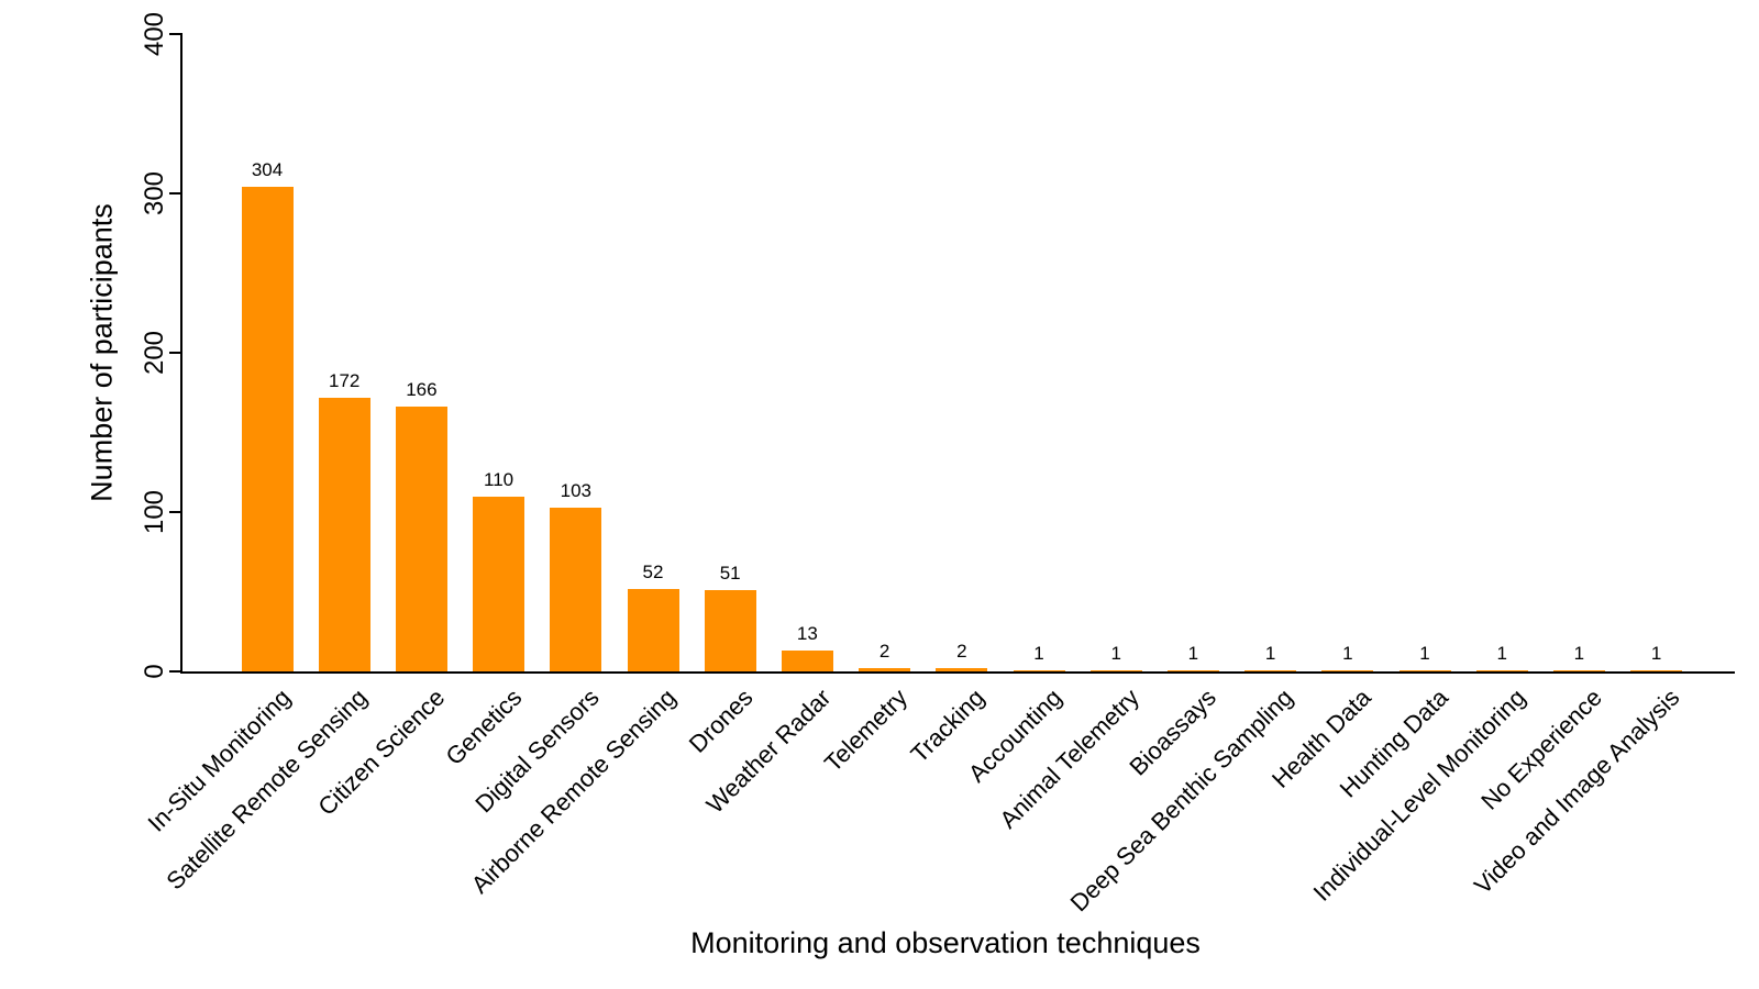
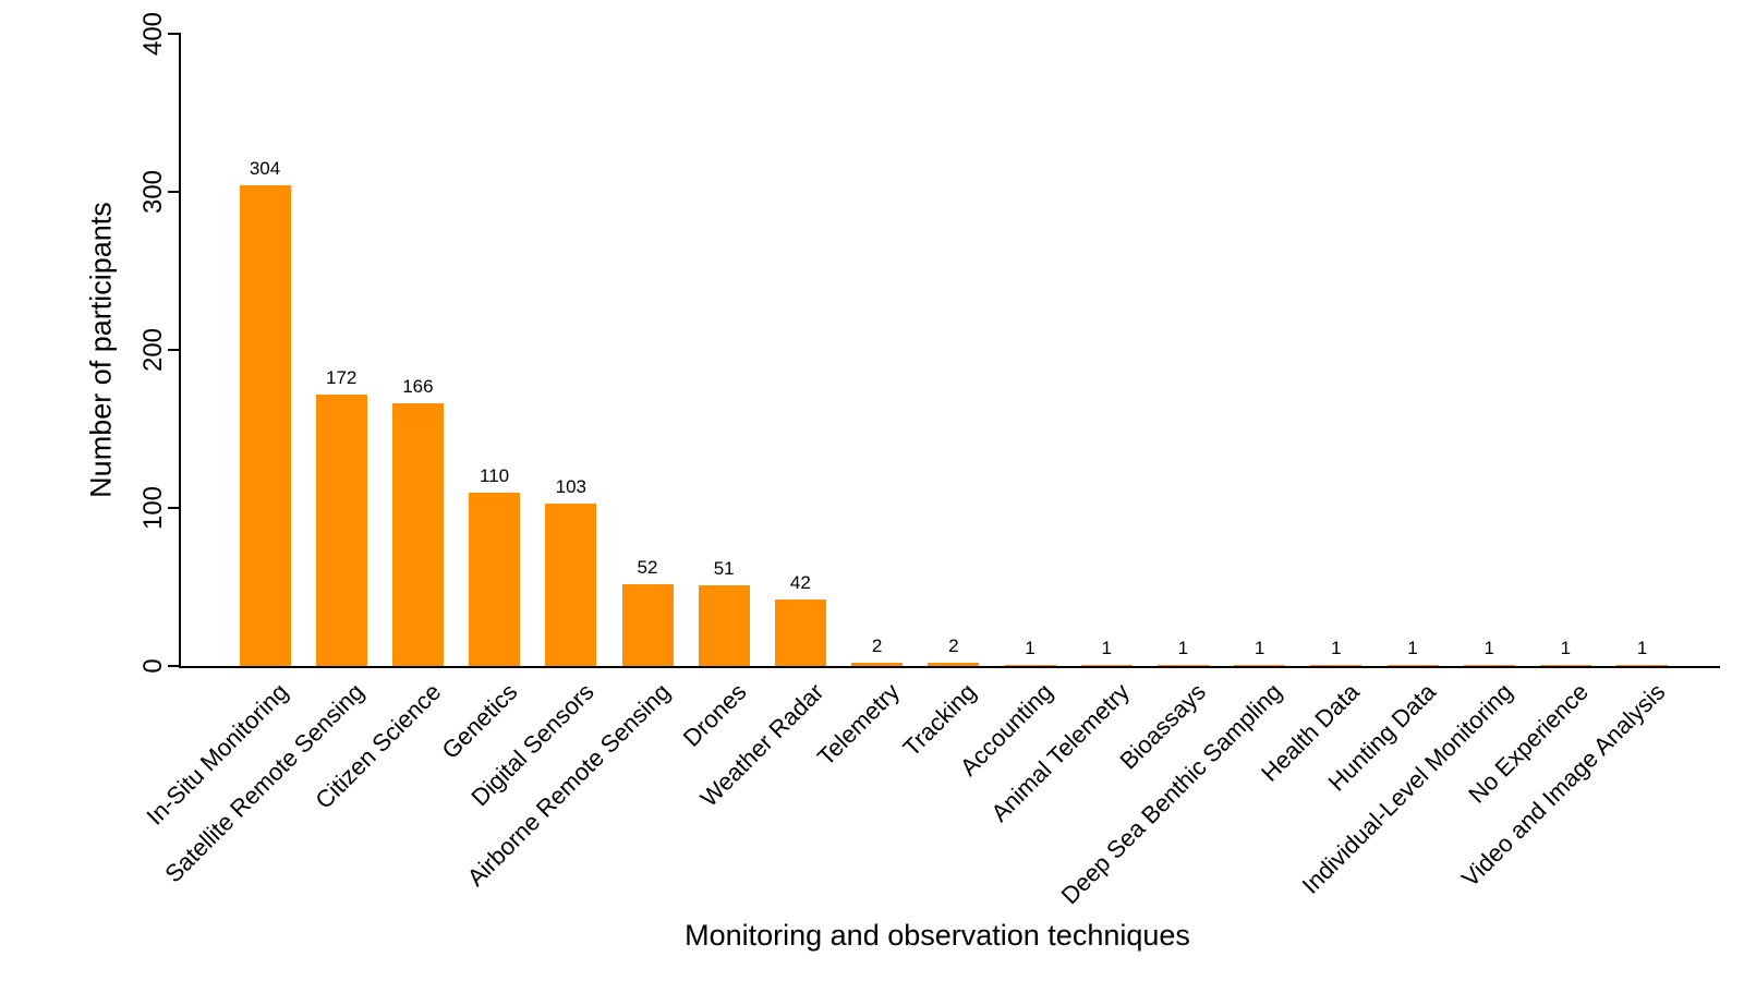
Weather Radar: 13 -> 42
